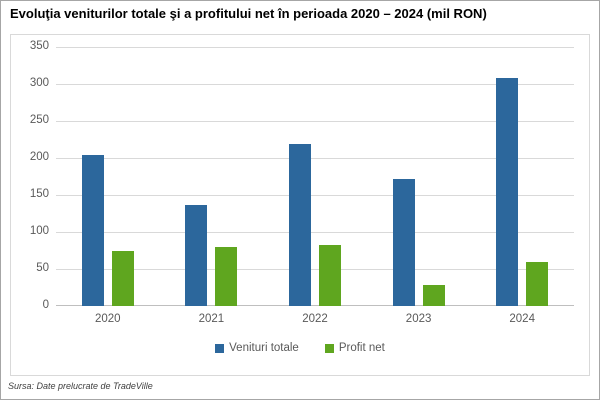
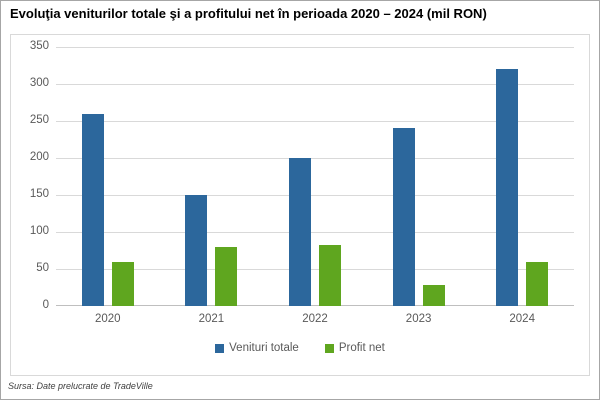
Venituri totale/2020: 200 -> 260
Profit net/2020: 80 -> 60
Venituri totale/2021: 140 -> 150
Venituri totale/2022: 220 -> 200
Venituri totale/2023: 170 -> 240
Venituri totale/2024: 310 -> 320
